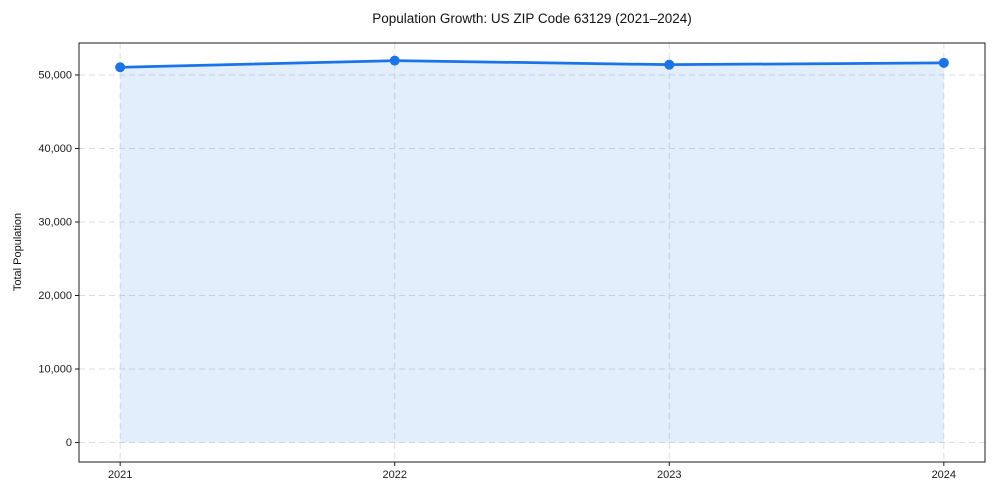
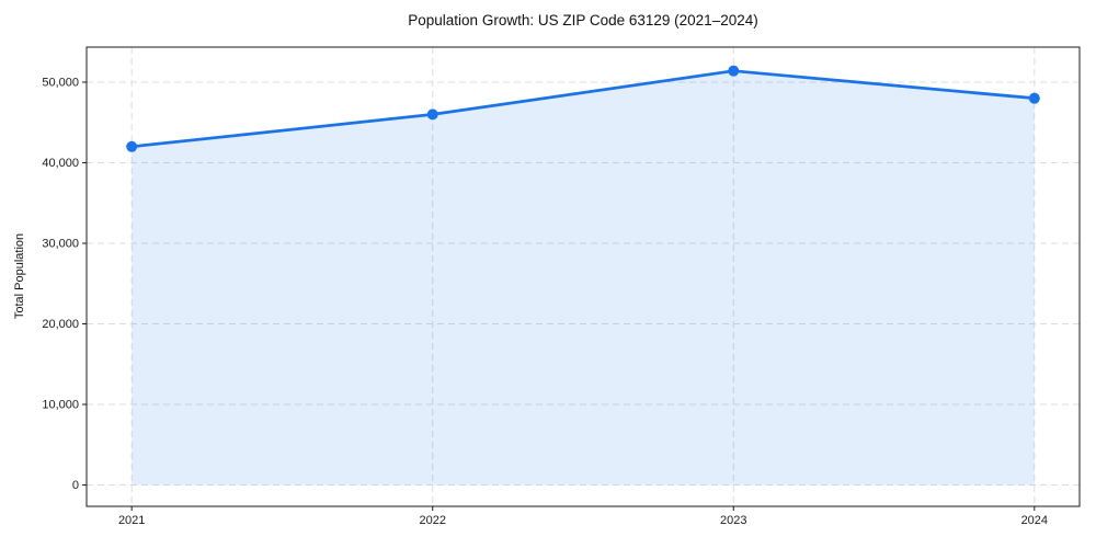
2021: 51000 -> 42000
2022: 52000 -> 46000
2024: 52000 -> 48000
